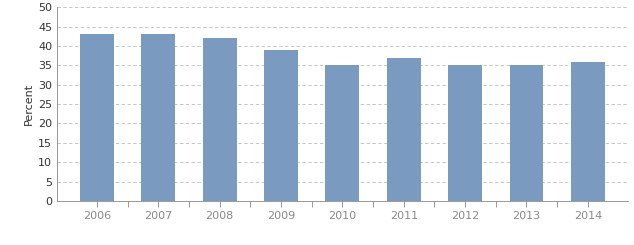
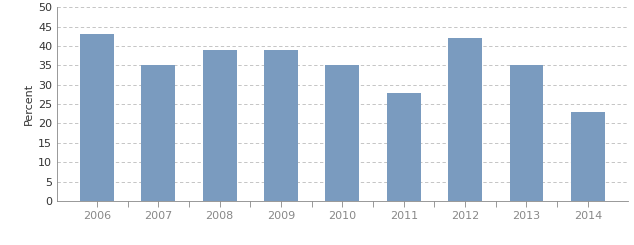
2007: 43 -> 35
2008: 42 -> 39
2011: 37 -> 28
2012: 35 -> 42
2014: 36 -> 23
